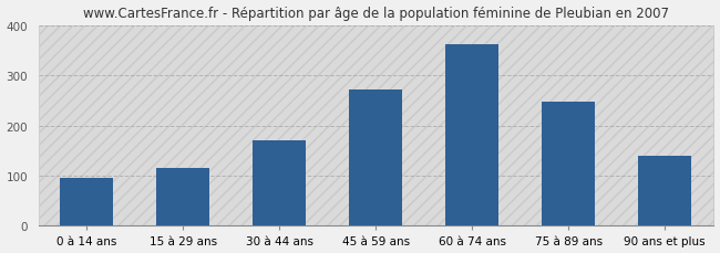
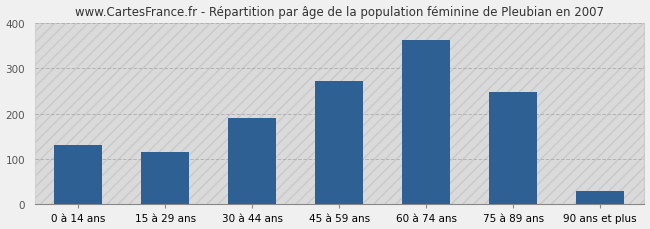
0 à 14 ans: 95 -> 130
30 à 44 ans: 170 -> 190
90 ans et plus: 140 -> 30
